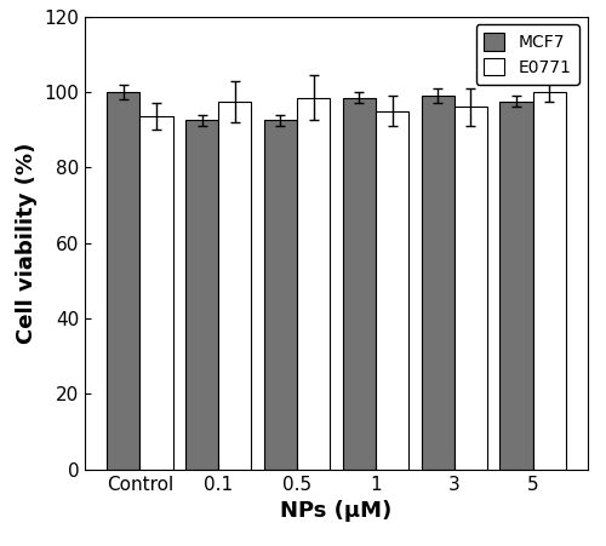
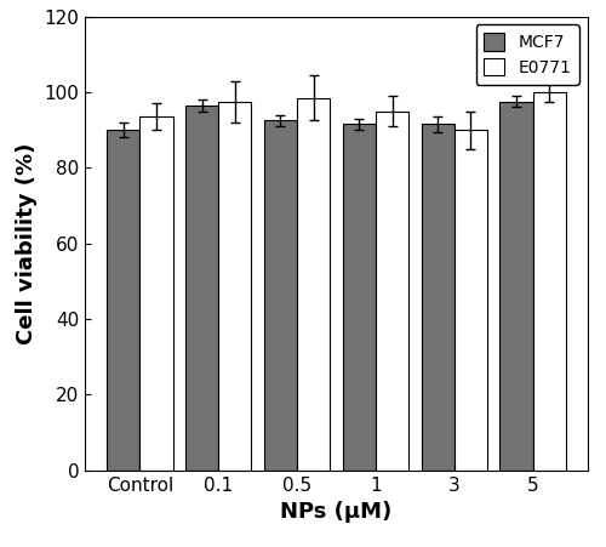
MCF7/Control: 100.0 -> 90.0
MCF7/0.1: 92.5 -> 96.5
MCF7/1: 98.5 -> 91.5
MCF7/3: 99.0 -> 91.5
E0771/3: 96.0 -> 90.0
